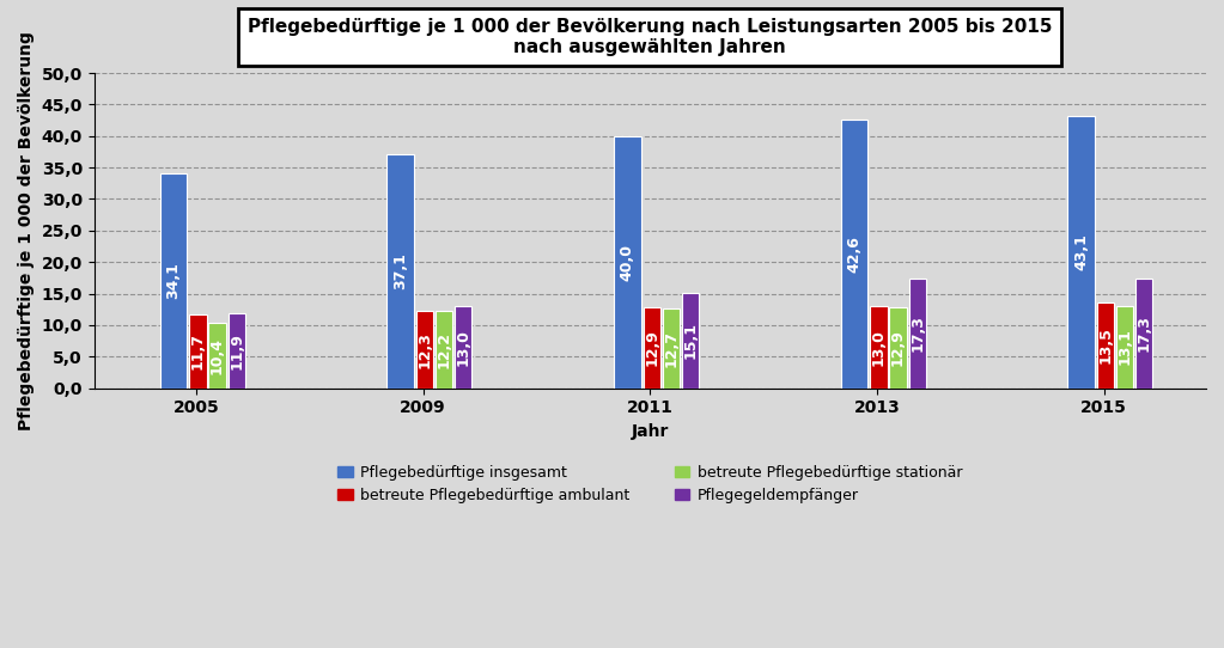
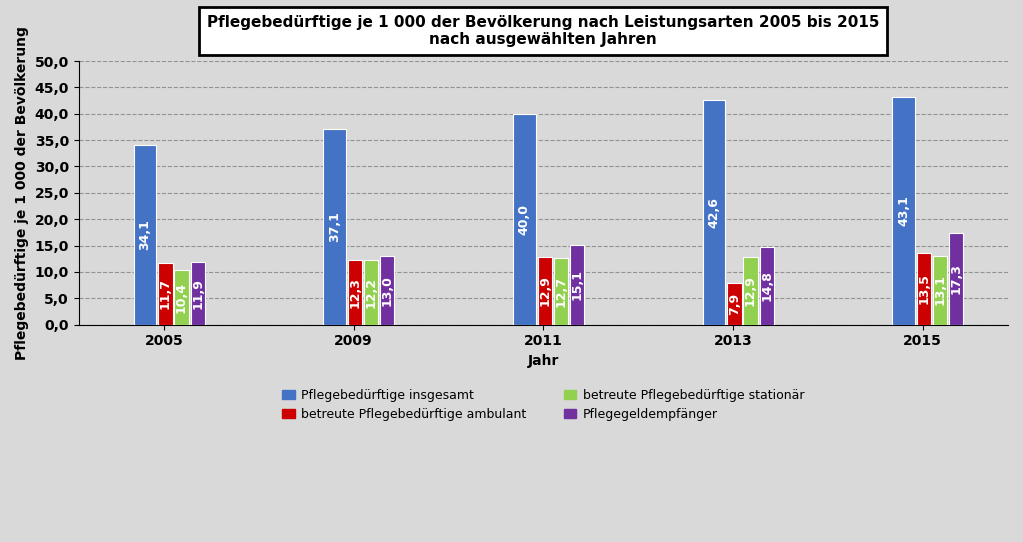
betreute Pflegebedürftige ambulant/2013: 13,0 -> 7,9
Pflegegeldempfänger/2013: 17,3 -> 14,8
